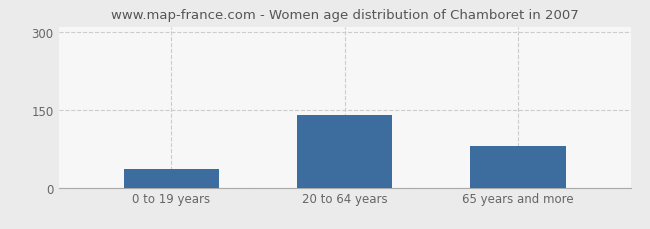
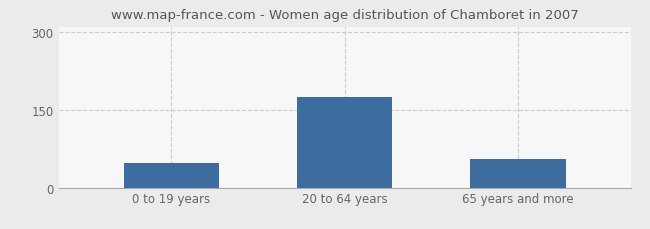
0 to 19 years: 36 -> 47
20 to 64 years: 140 -> 175
65 years and more: 80 -> 55
